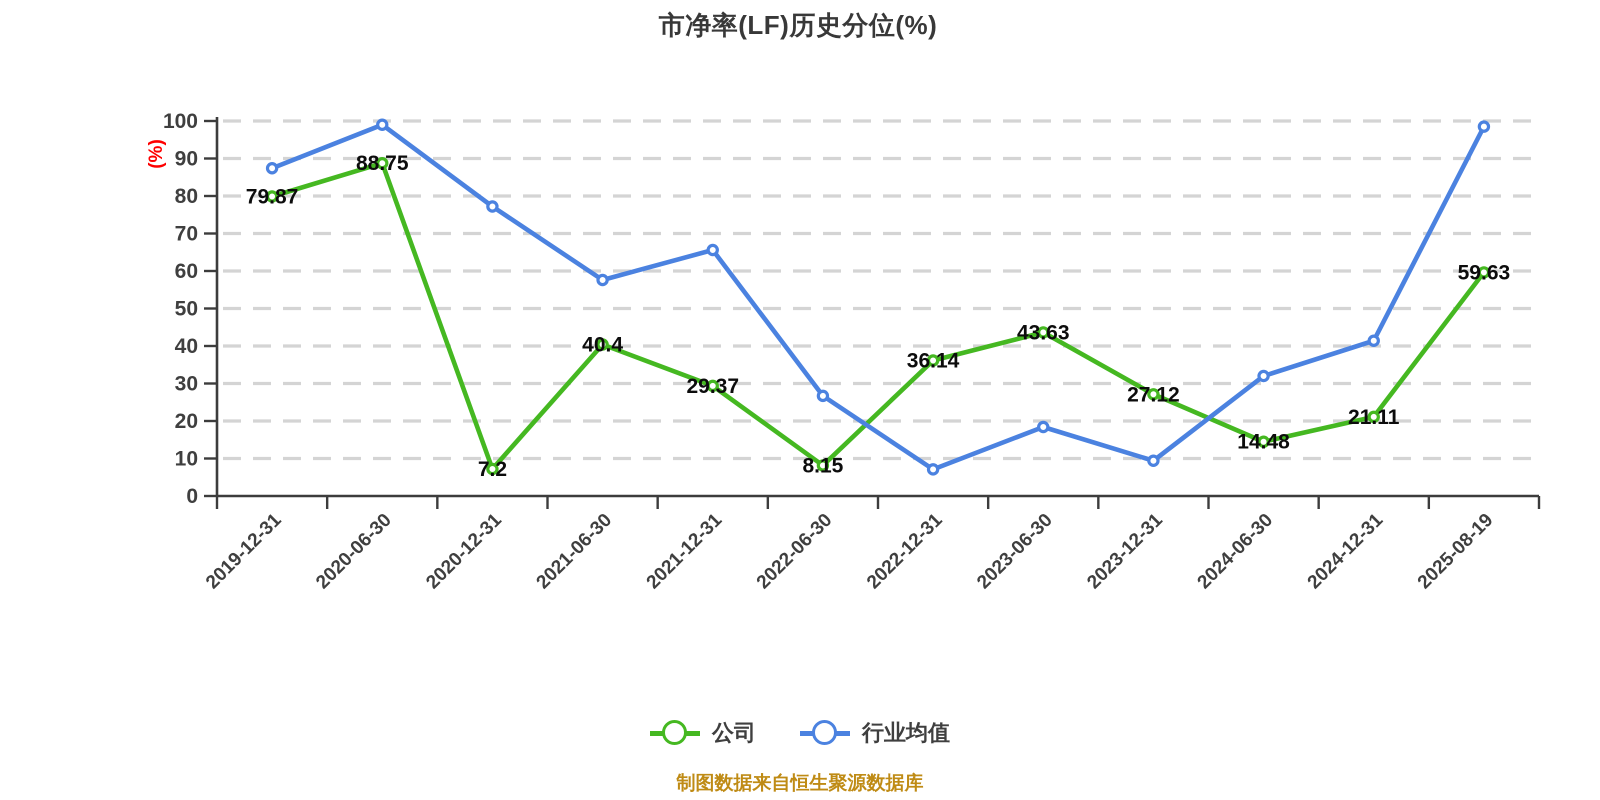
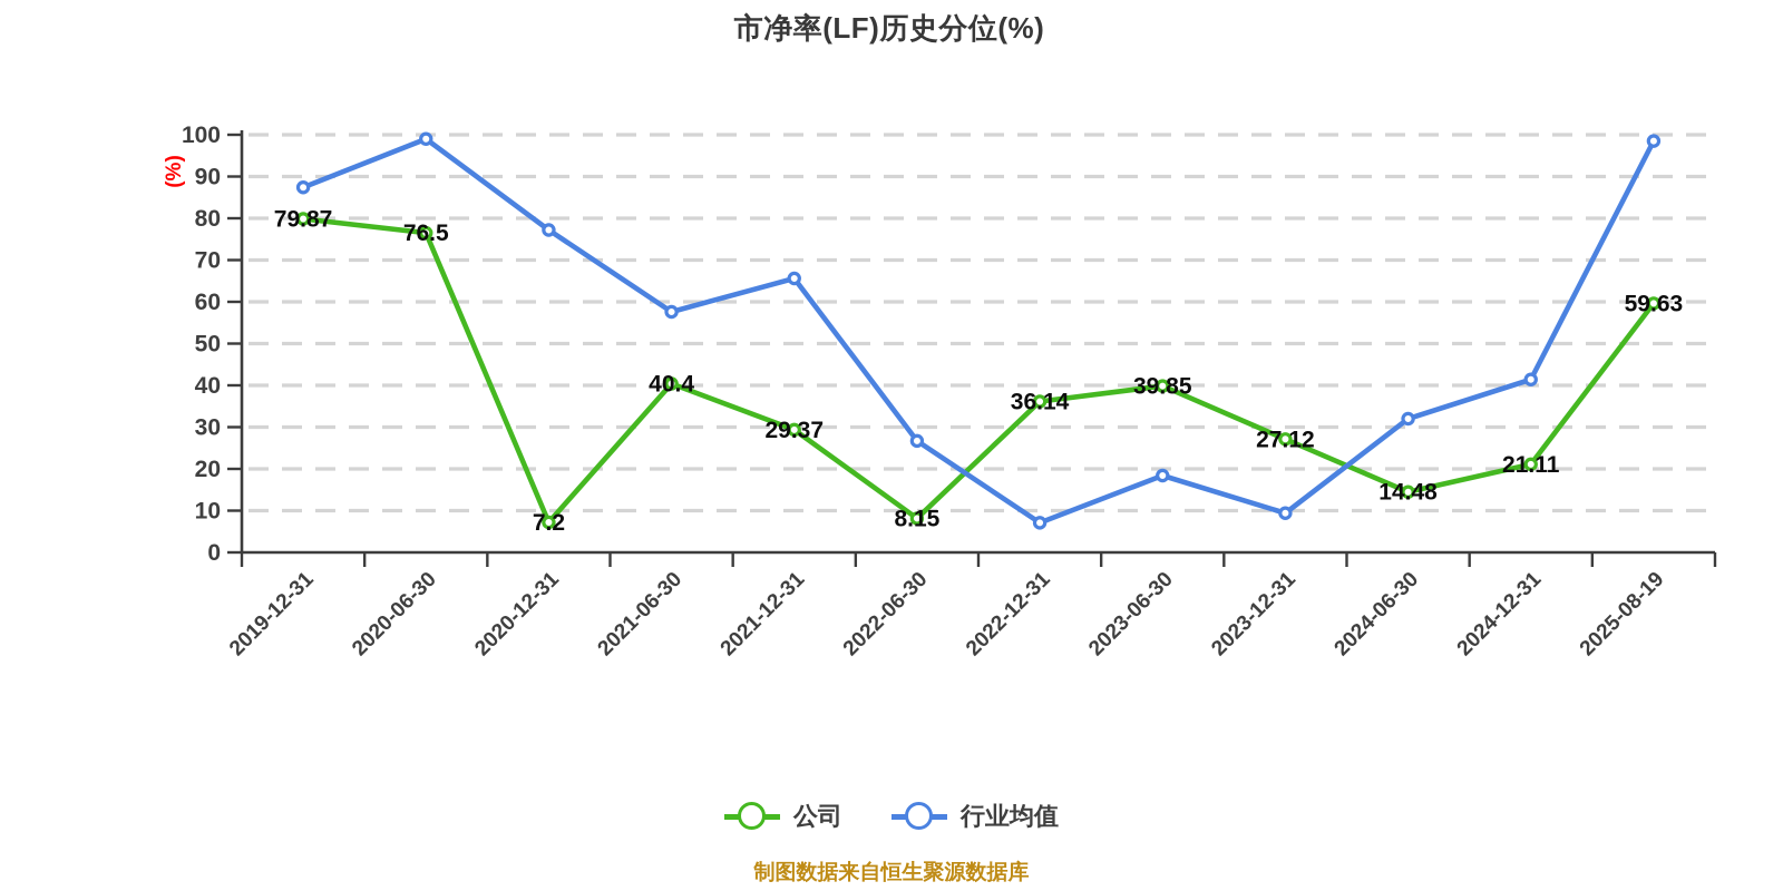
公司/2020-06-30: 88.75 -> 76.5
公司/2023-06-30: 43.63 -> 39.85
